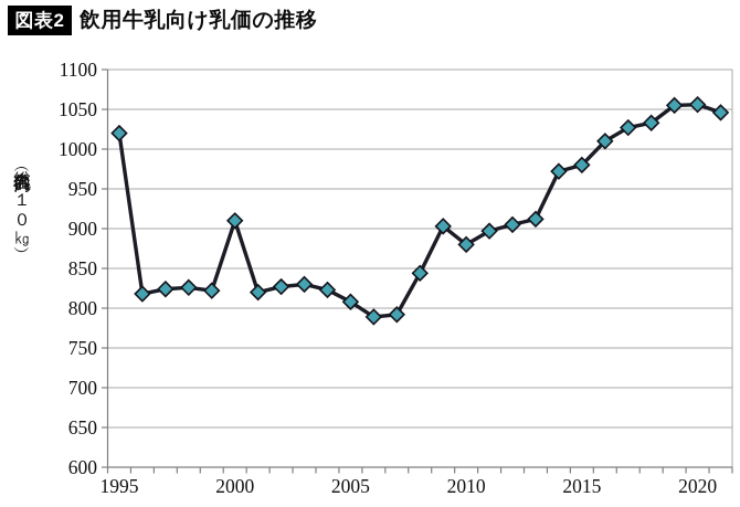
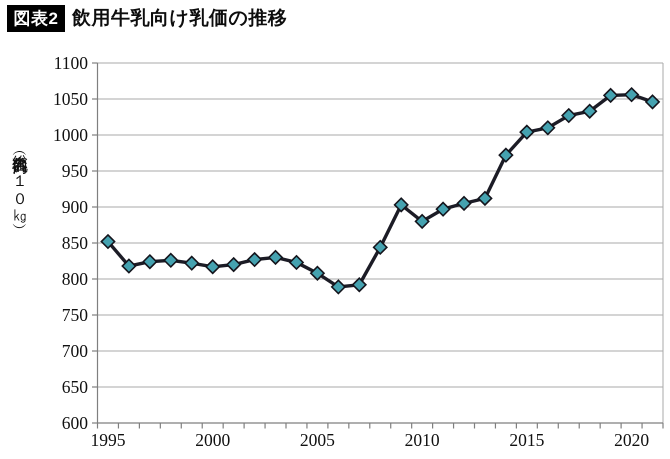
1995: 1020 -> 850
2000: 910 -> 820
2015: 980 -> 1000
